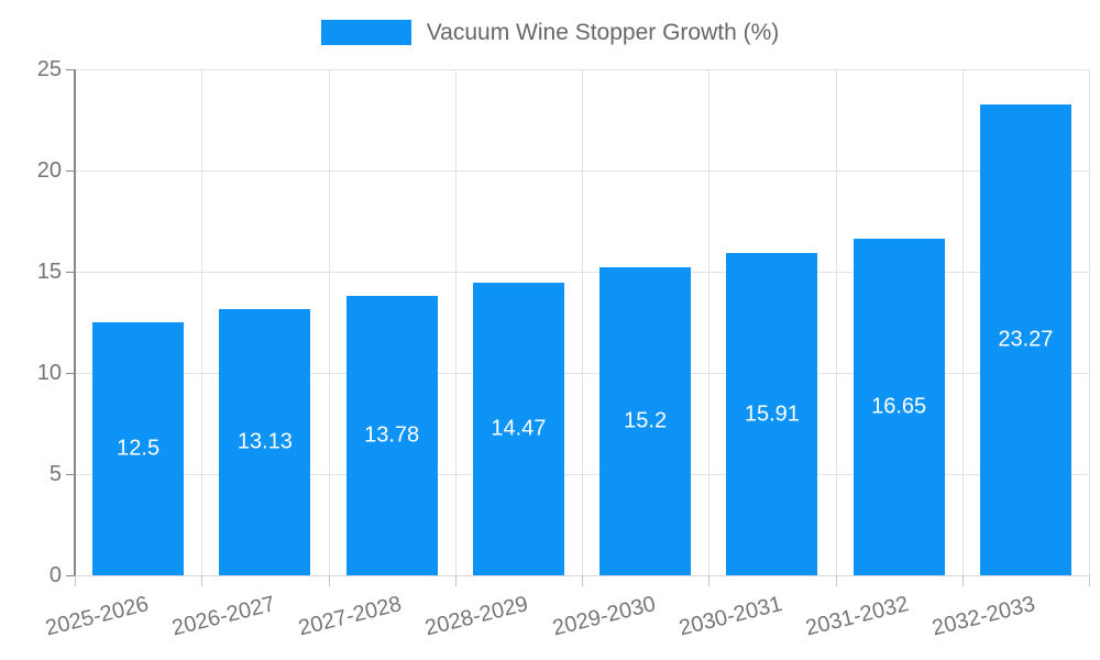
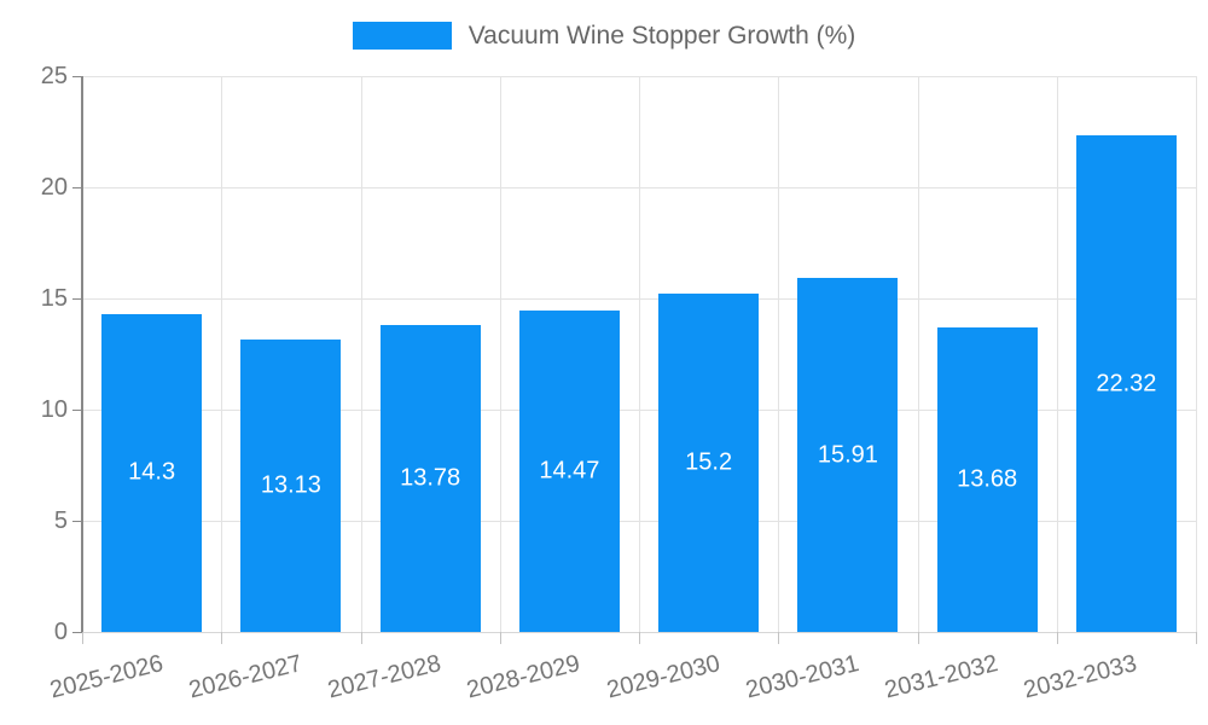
2025-2026: 12.5 -> 14.3
2031-2032: 16.65 -> 13.68
2032-2033: 23.27 -> 22.32
